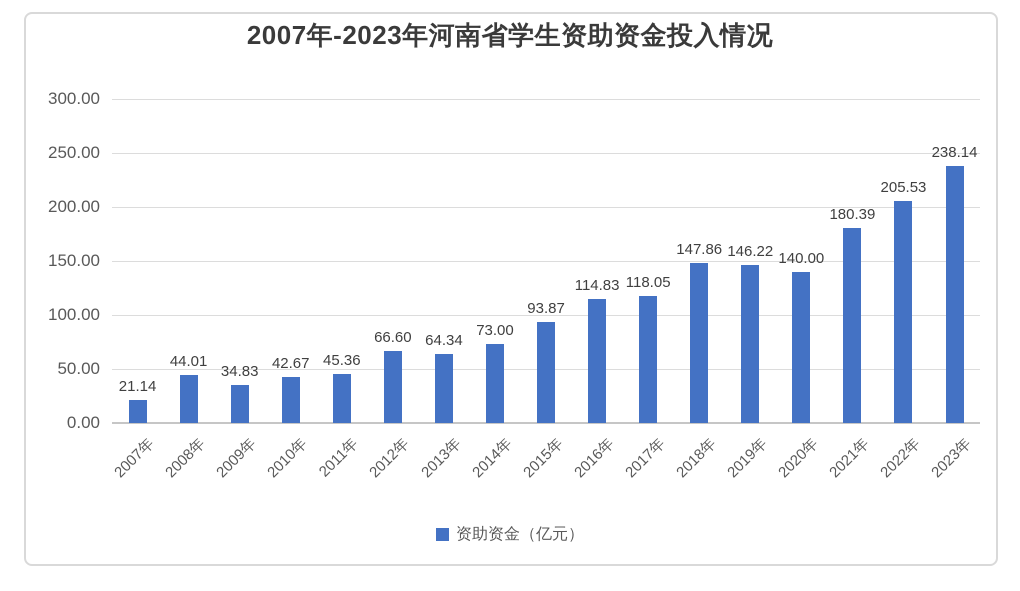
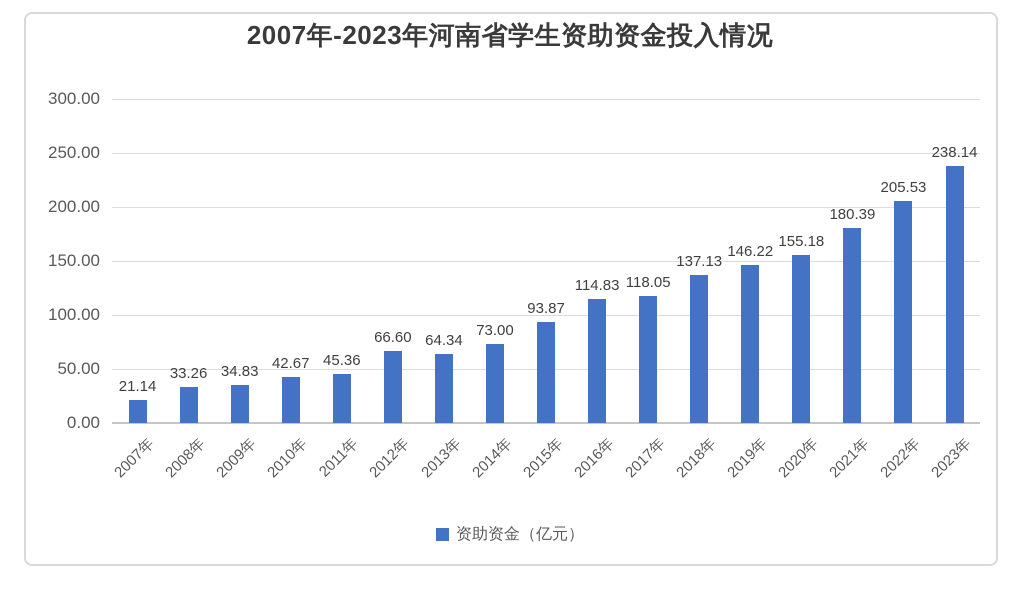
2008年: 44.01 -> 33.26
2018年: 147.86 -> 137.13
2020年: 140.00 -> 155.18
